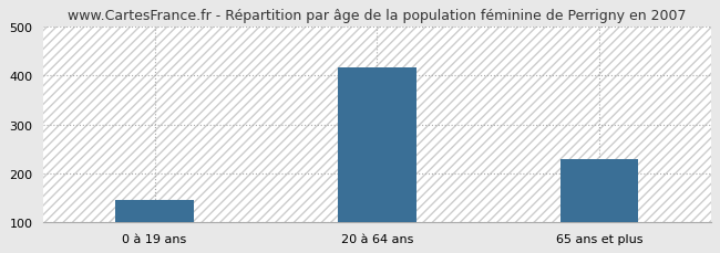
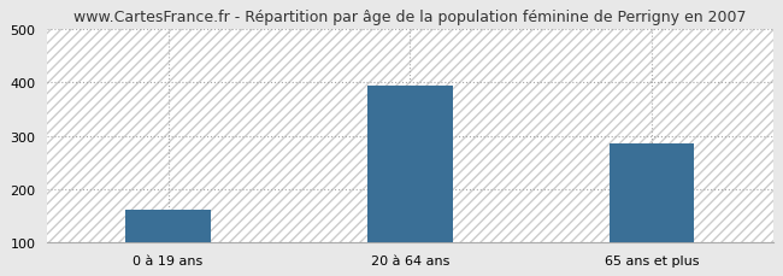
0 à 19 ans: 145 -> 160
20 à 64 ans: 417 -> 395
65 ans et plus: 228 -> 285
